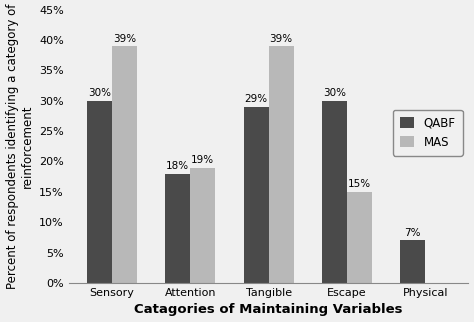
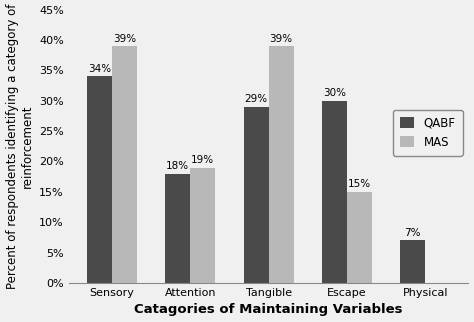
QABF/Sensory: 30% -> 34%
